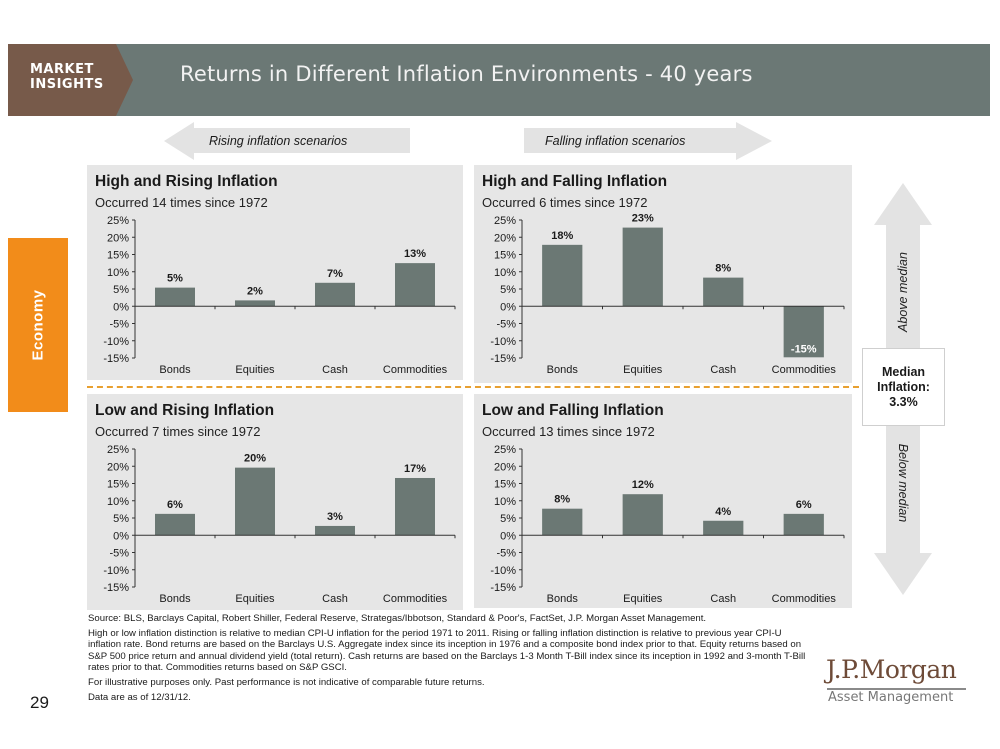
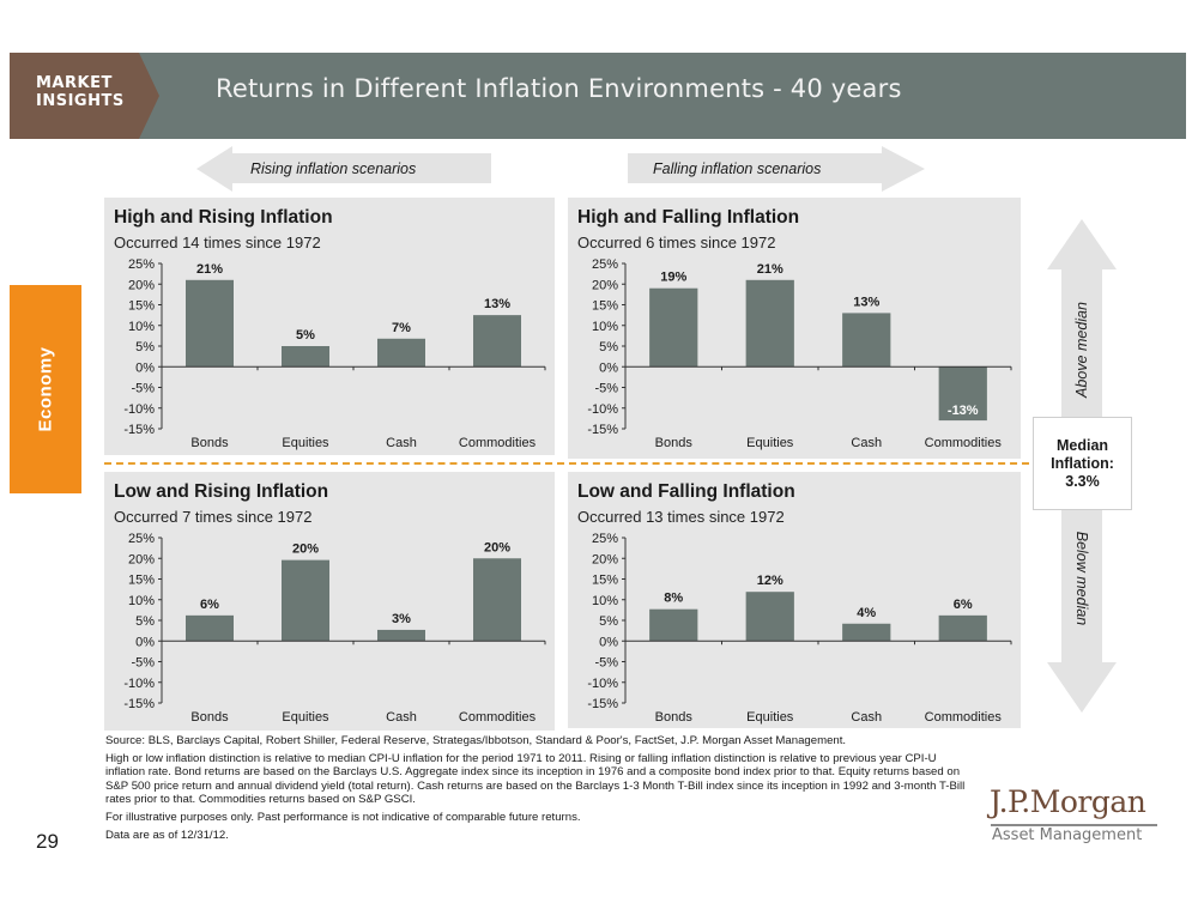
High and Rising Inflation/Bonds: 5% -> 21%
High and Rising Inflation/Equities: 2% -> 5%
High and Falling Inflation/Bonds: 18% -> 19%
High and Falling Inflation/Equities: 23% -> 21%
High and Falling Inflation/Cash: 8% -> 13%
High and Falling Inflation/Commodities: -15% -> -13%
Low and Rising Inflation/Commodities: 17% -> 20%
